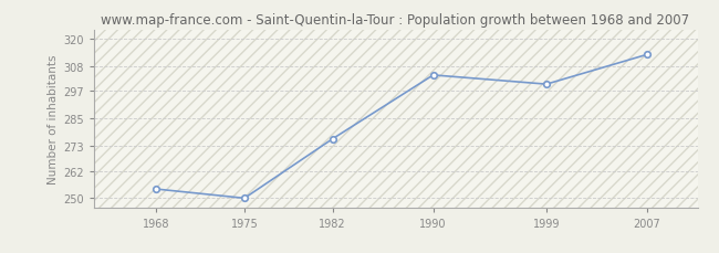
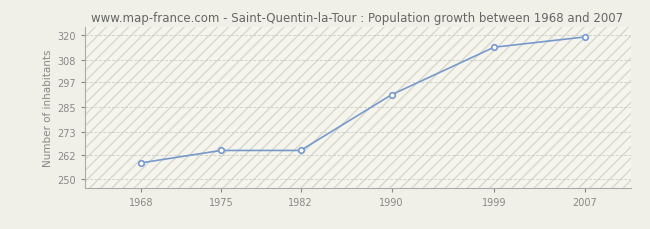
1968: 254 -> 258
1975: 250 -> 264
1982: 276 -> 264
1990: 304 -> 291
1999: 300 -> 314
2007: 313 -> 319
